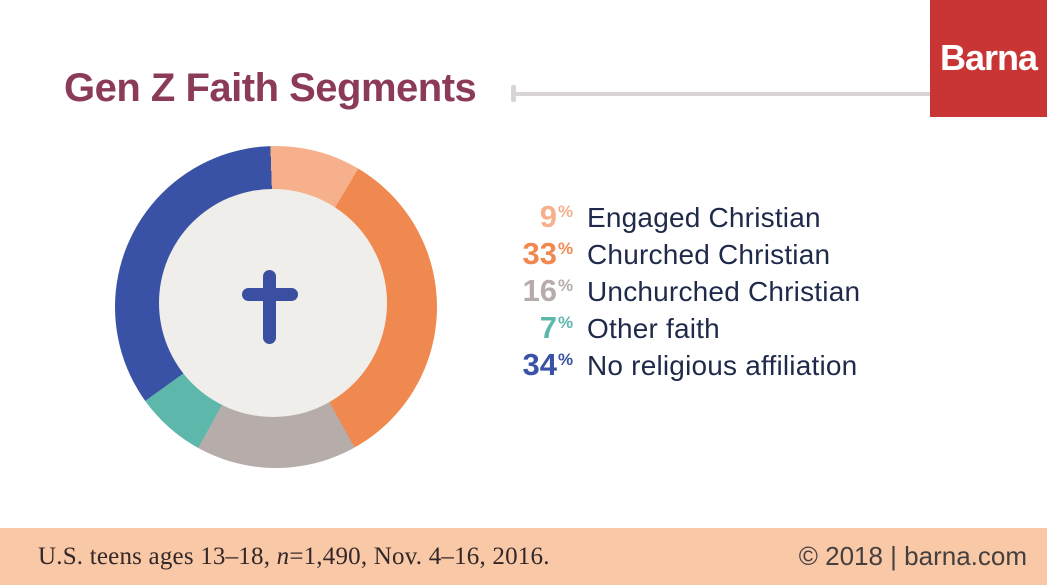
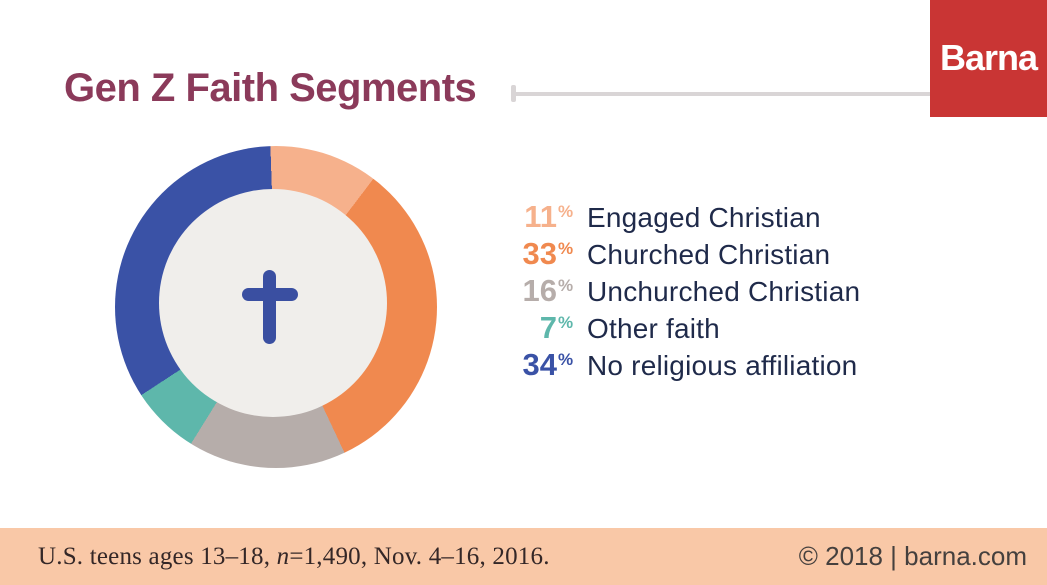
Engaged Christian: 9 -> 11
